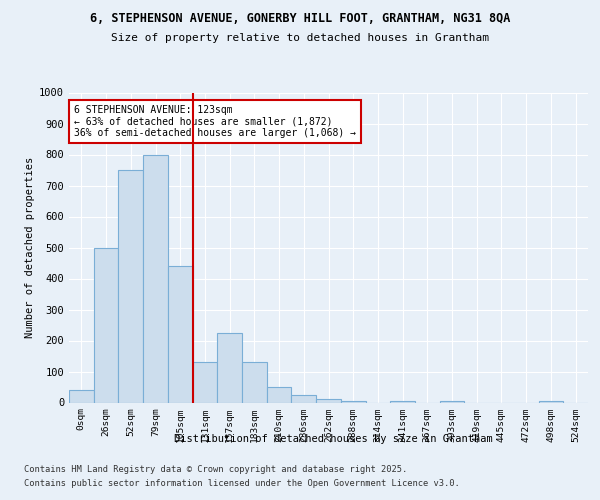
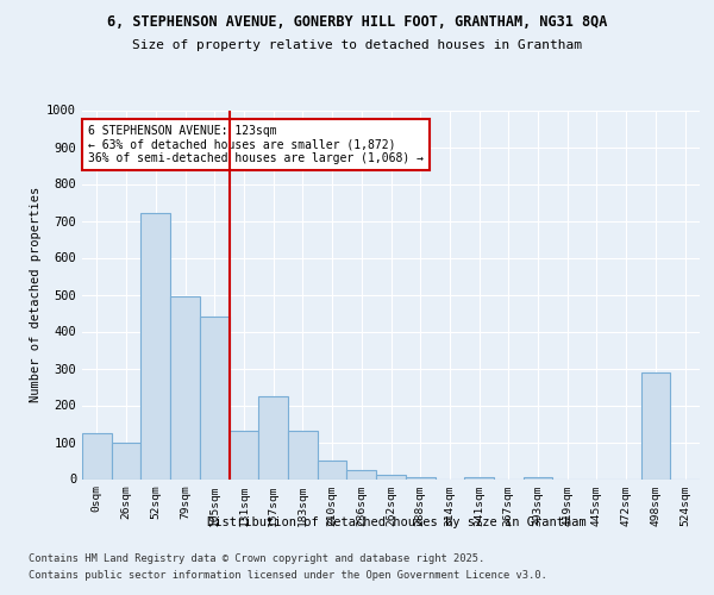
0sqm: 40 -> 125
26sqm: 500 -> 100
52sqm: 750 -> 720
79sqm: 800 -> 495
498sqm: 5 -> 290
